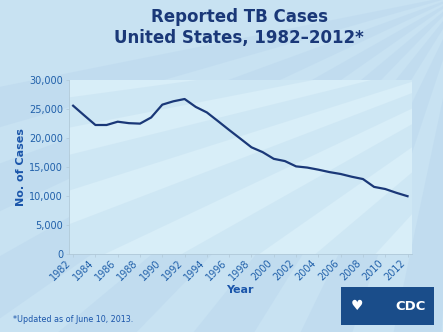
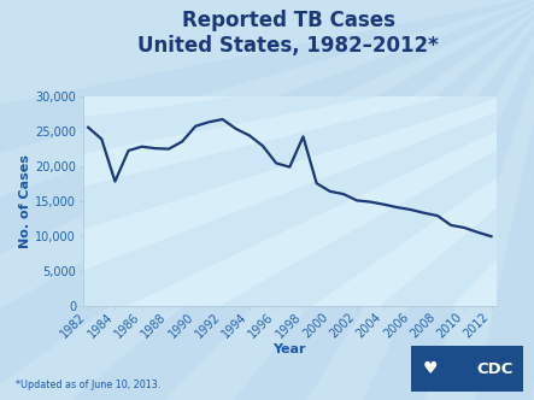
1984: 22,200 -> 17,800
1996: 21,300 -> 20,400
1998: 18,400 -> 24,200
